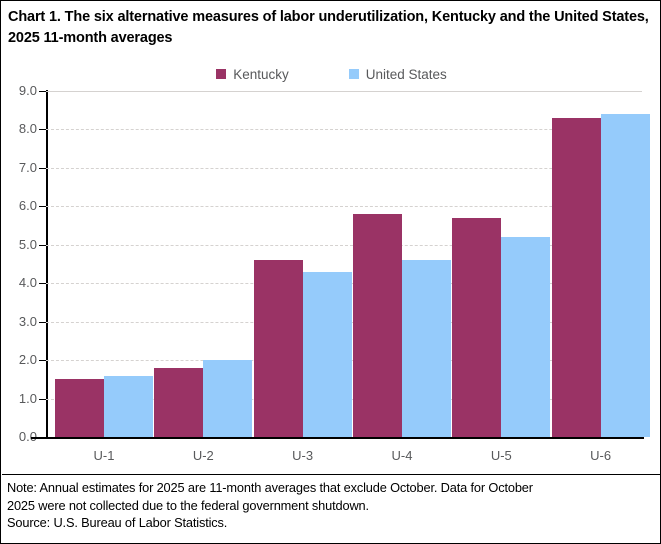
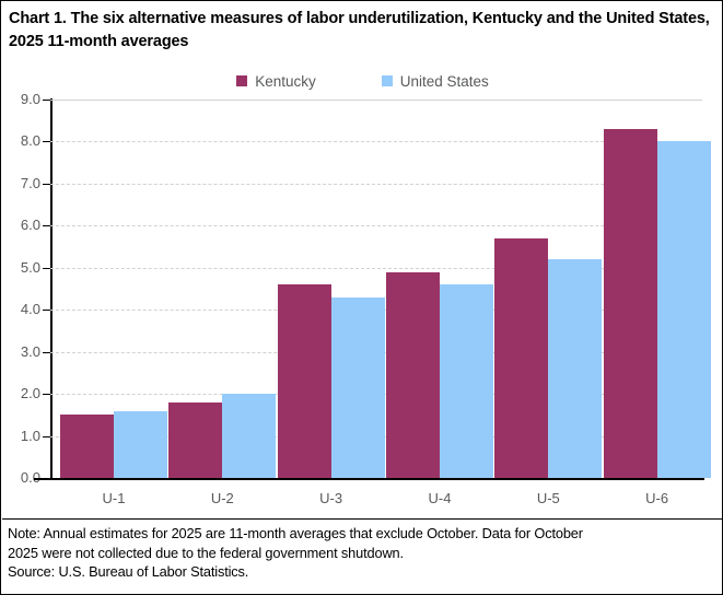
Kentucky/U-4: 5.8 -> 4.9
United States/U-6: 8.4 -> 8.0
